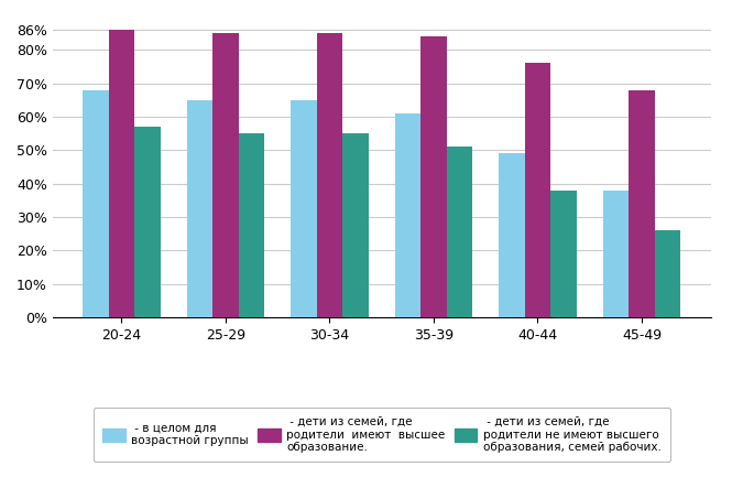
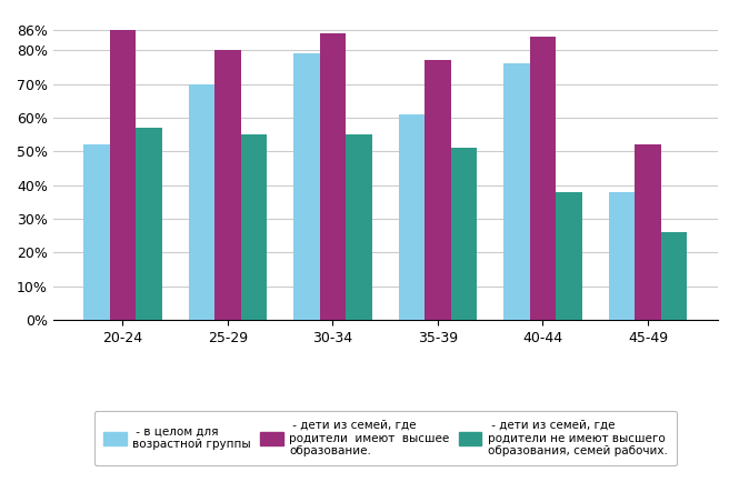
- в целом для возрастной группы/20-24: 68% -> 52%
- в целом для возрастной группы/25-29: 65% -> 70%
- дети из семей, где родители имеют высшее образование./25-29: 85% -> 80%
- в целом для возрастной группы/30-34: 65% -> 79%
- дети из семей, где родители имеют высшее образование./35-39: 84% -> 77%
- в целом для возрастной группы/40-44: 49% -> 76%
- дети из семей, где родители имеют высшее образование./40-44: 76% -> 84%
- дети из семей, где родители имеют высшее образование./45-49: 68% -> 52%
